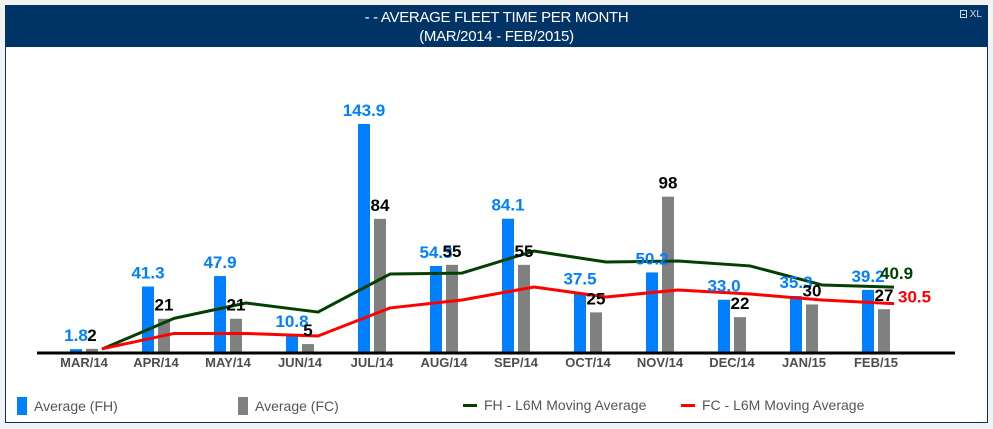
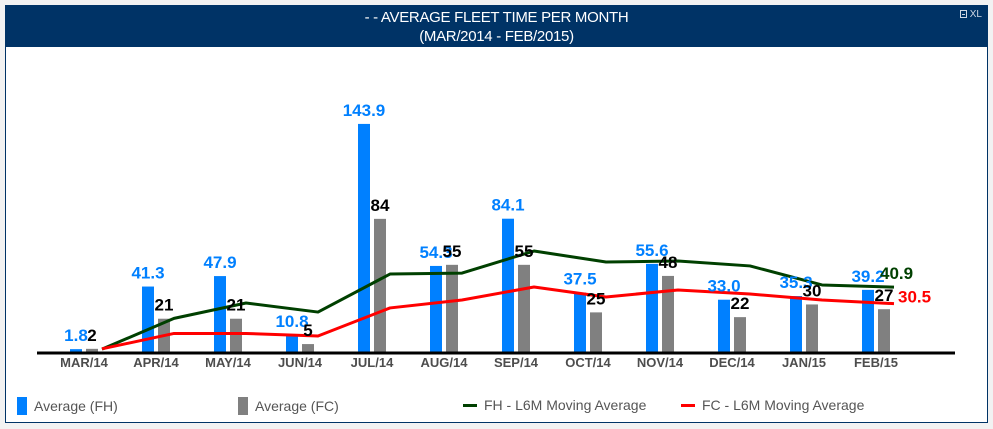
Average (FH)/NOV/14: 50.2 -> 55.6
Average (FC)/NOV/14: 98 -> 48
